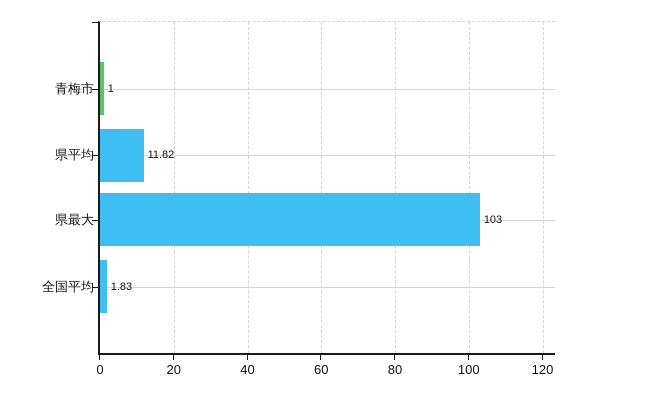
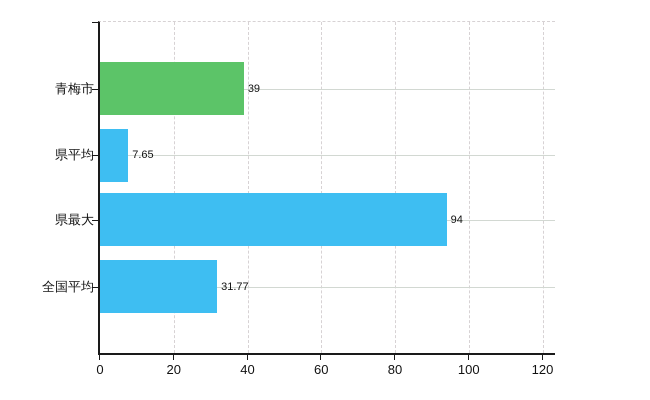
青梅市: 1 -> 39
県平均: 11.82 -> 7.65
県最大: 103 -> 94
全国平均: 1.83 -> 31.77
